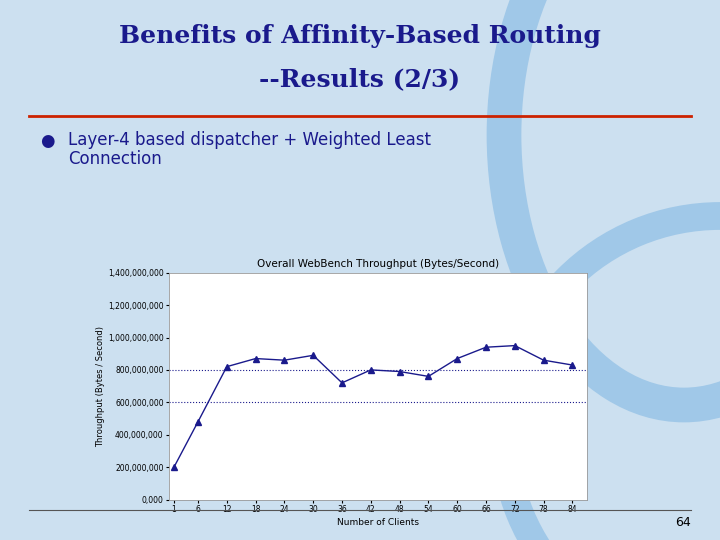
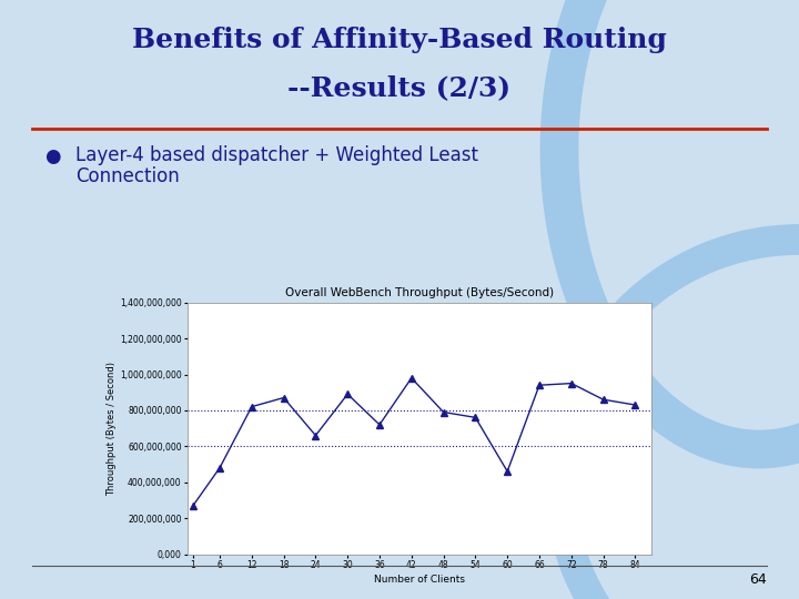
1: 200,000,000 -> 270,000,000
24: 860,000,000 -> 660,000,000
42: 800,000,000 -> 980,000,000
60: 870,000,000 -> 460,000,000
